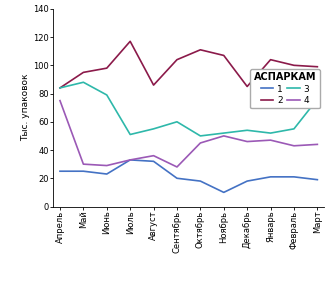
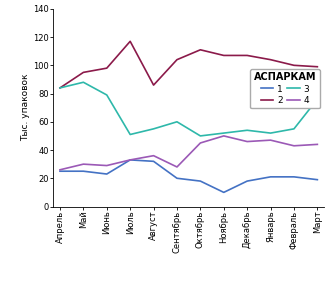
4/Апрель: 75 -> 26
2/Декабрь: 85 -> 107
